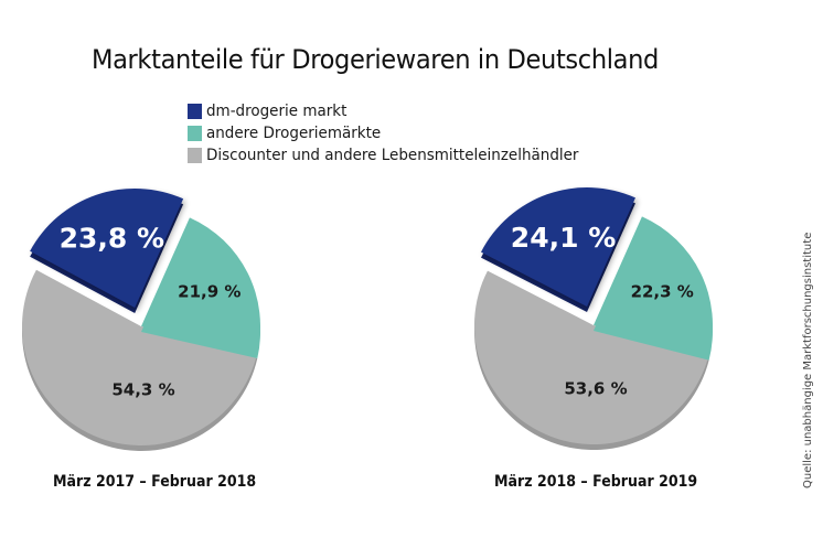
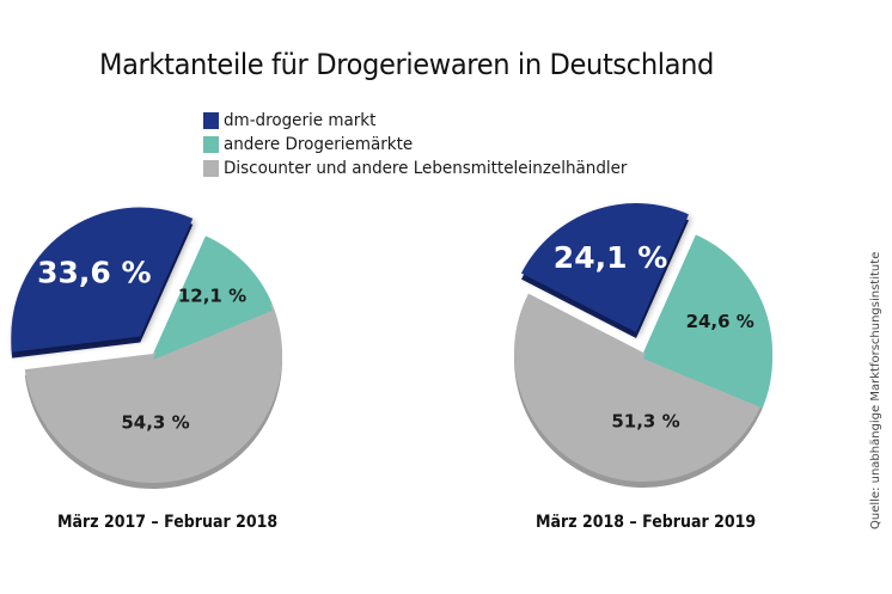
März 2017 – Februar 2018/dm-drogerie markt: 23,8 -> 33,6
März 2017 – Februar 2018/andere Drogeriemärkte: 21,9 -> 12,1
März 2018 – Februar 2019/andere Drogeriemärkte: 22,3 -> 24,6
März 2018 – Februar 2019/Discounter und andere Lebensmitteleinzelhändler: 53,6 -> 51,3
